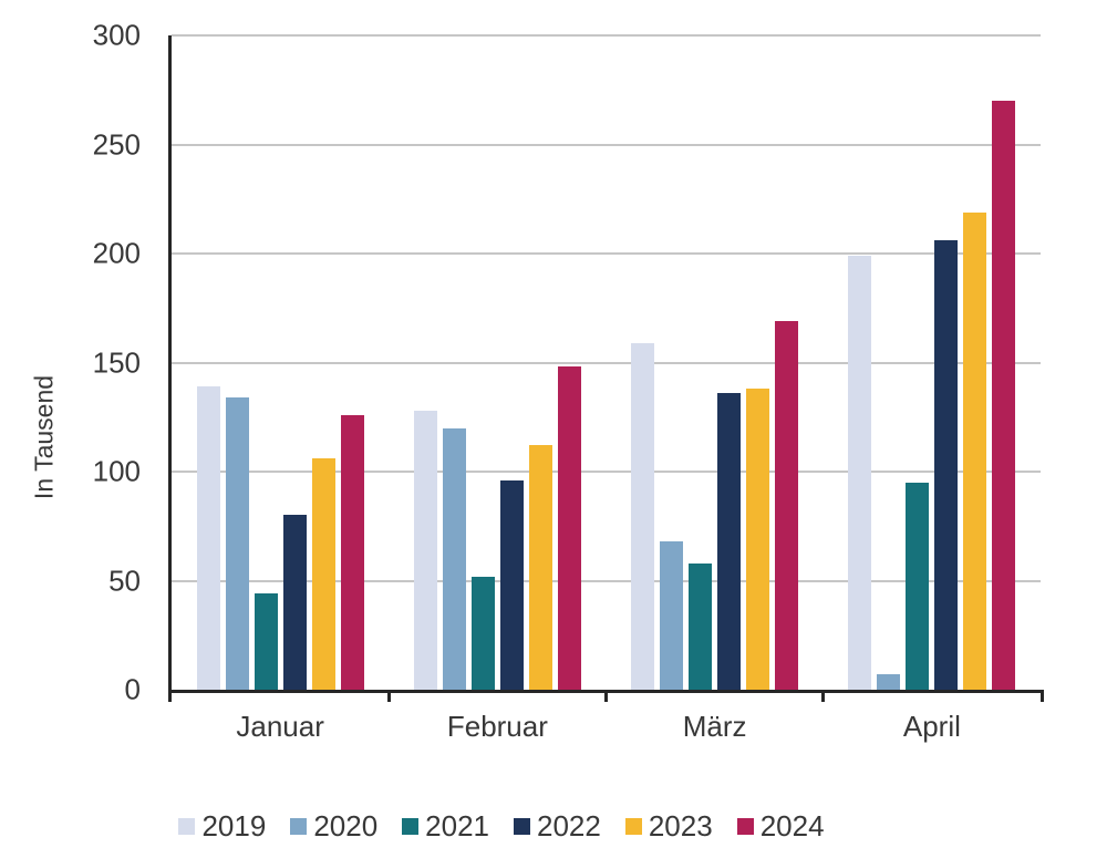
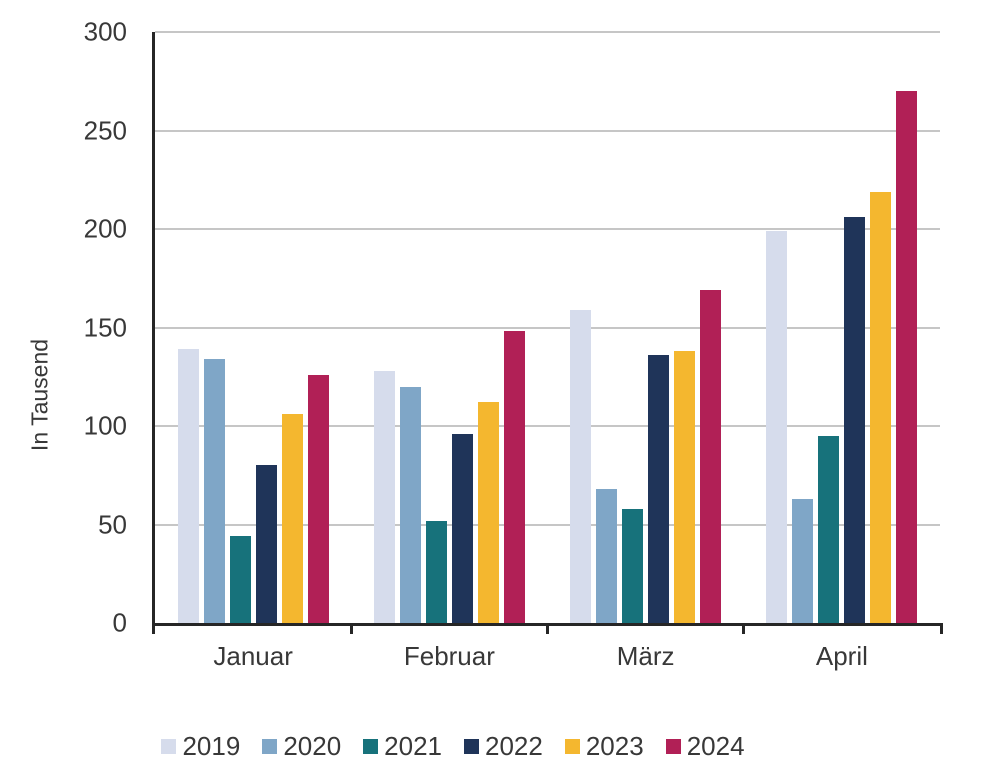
2020/April: 7 -> 63
